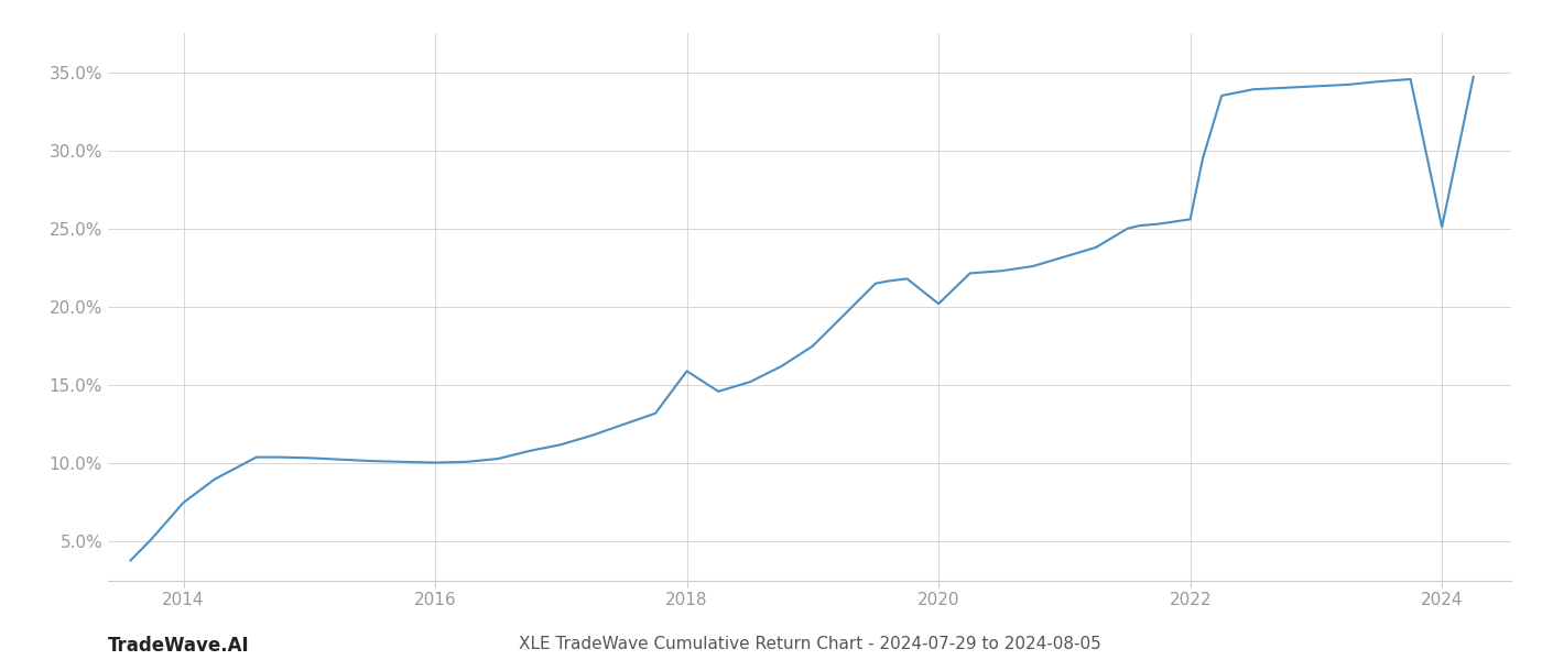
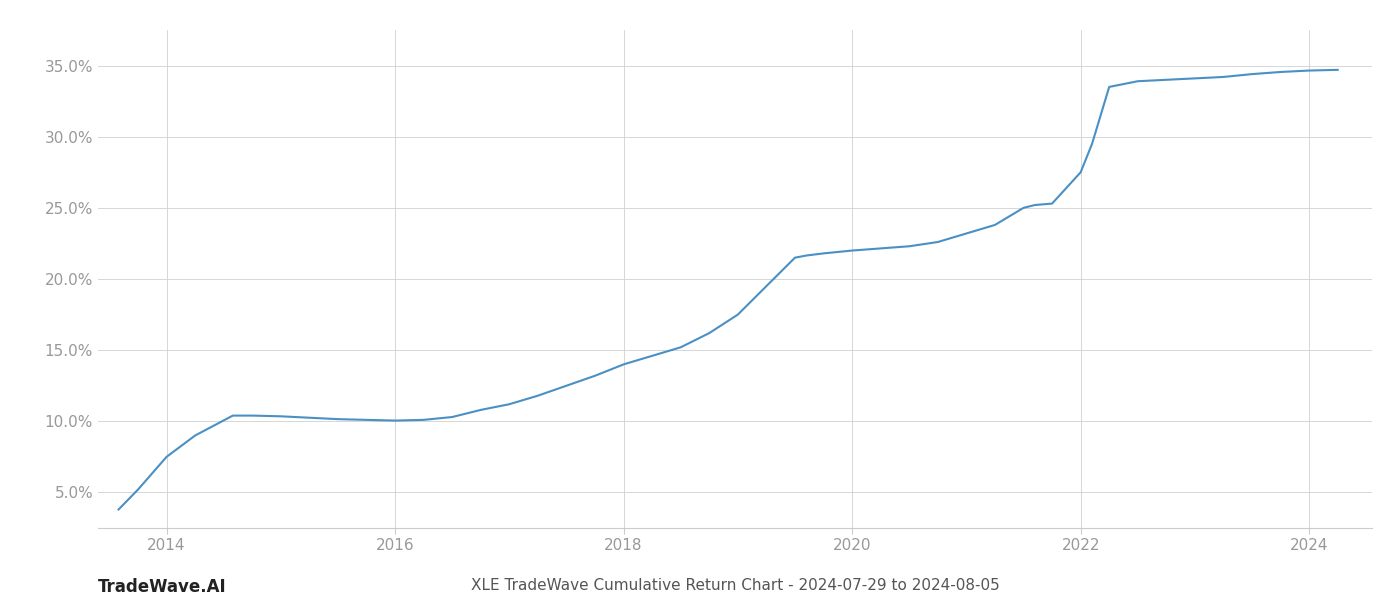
2018: 15.9% -> 14.0%
2020: 20.2% -> 22.0%
2022: 25.6% -> 27.5%
2024: 25.1% -> 34.6%
